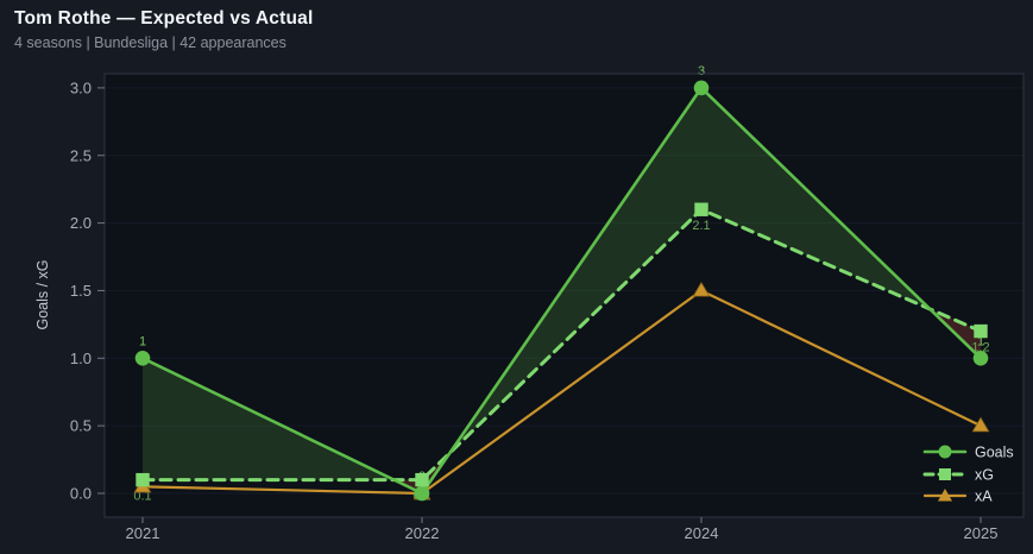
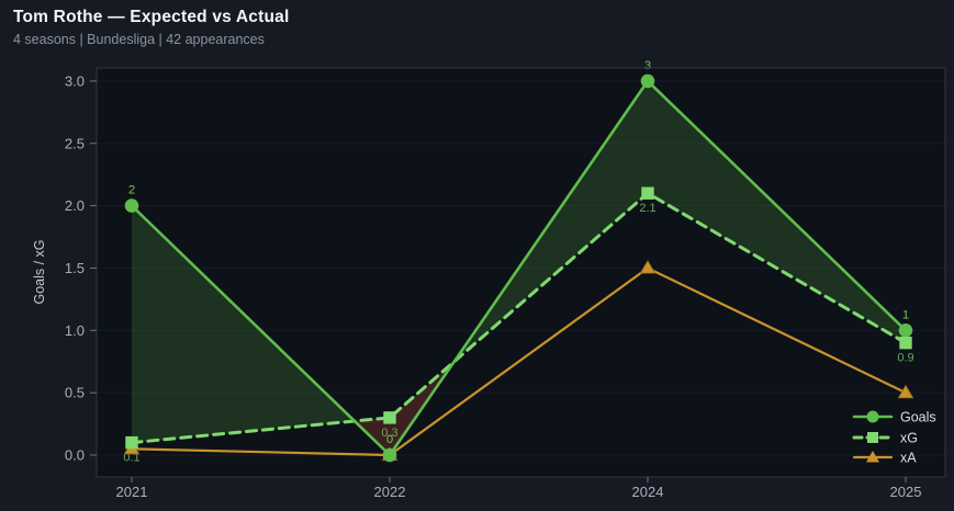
Goals/2021: 1 -> 2
xG/2022: 0.1 -> 0.3
xG/2025: 1.2 -> 0.9
